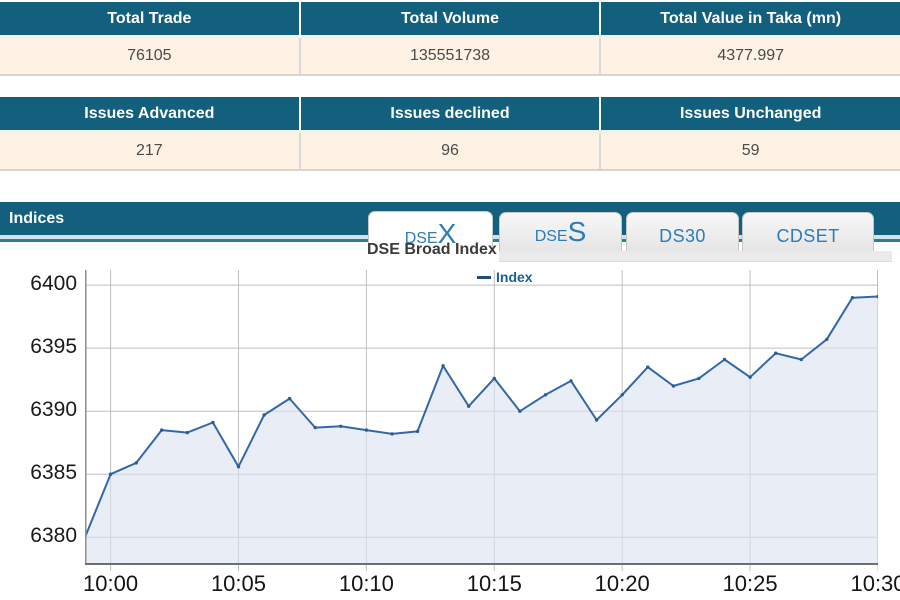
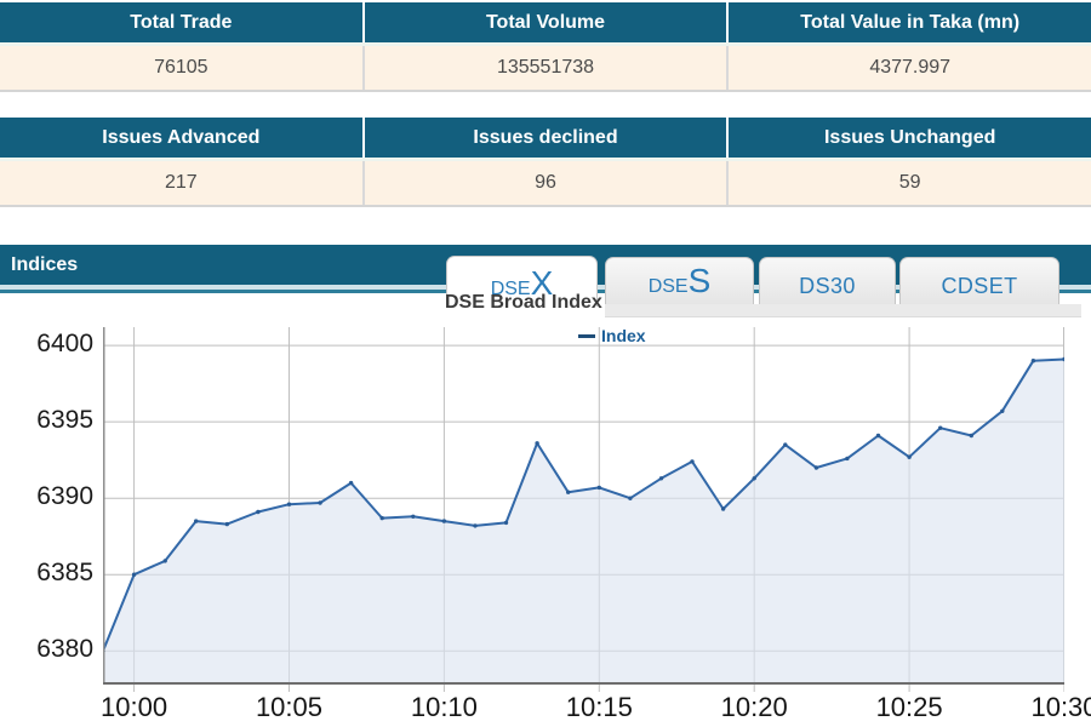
10:05: 6385.6 -> 6389.6
10:15: 6392.6 -> 6390.7
